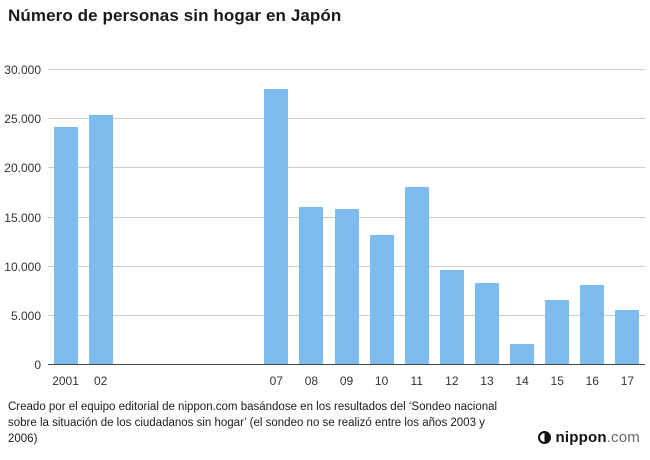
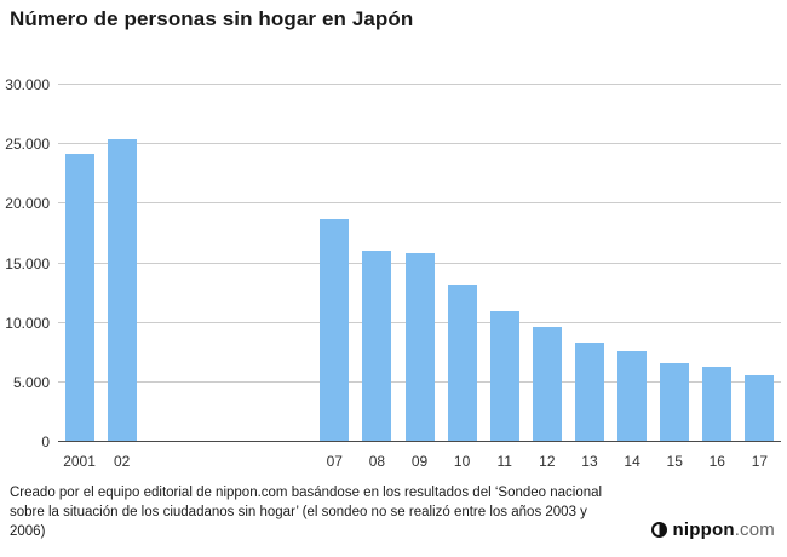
07: 28000 -> 19000
11: 18000 -> 11000
14: 2000 -> 8000
16: 8000 -> 6000
